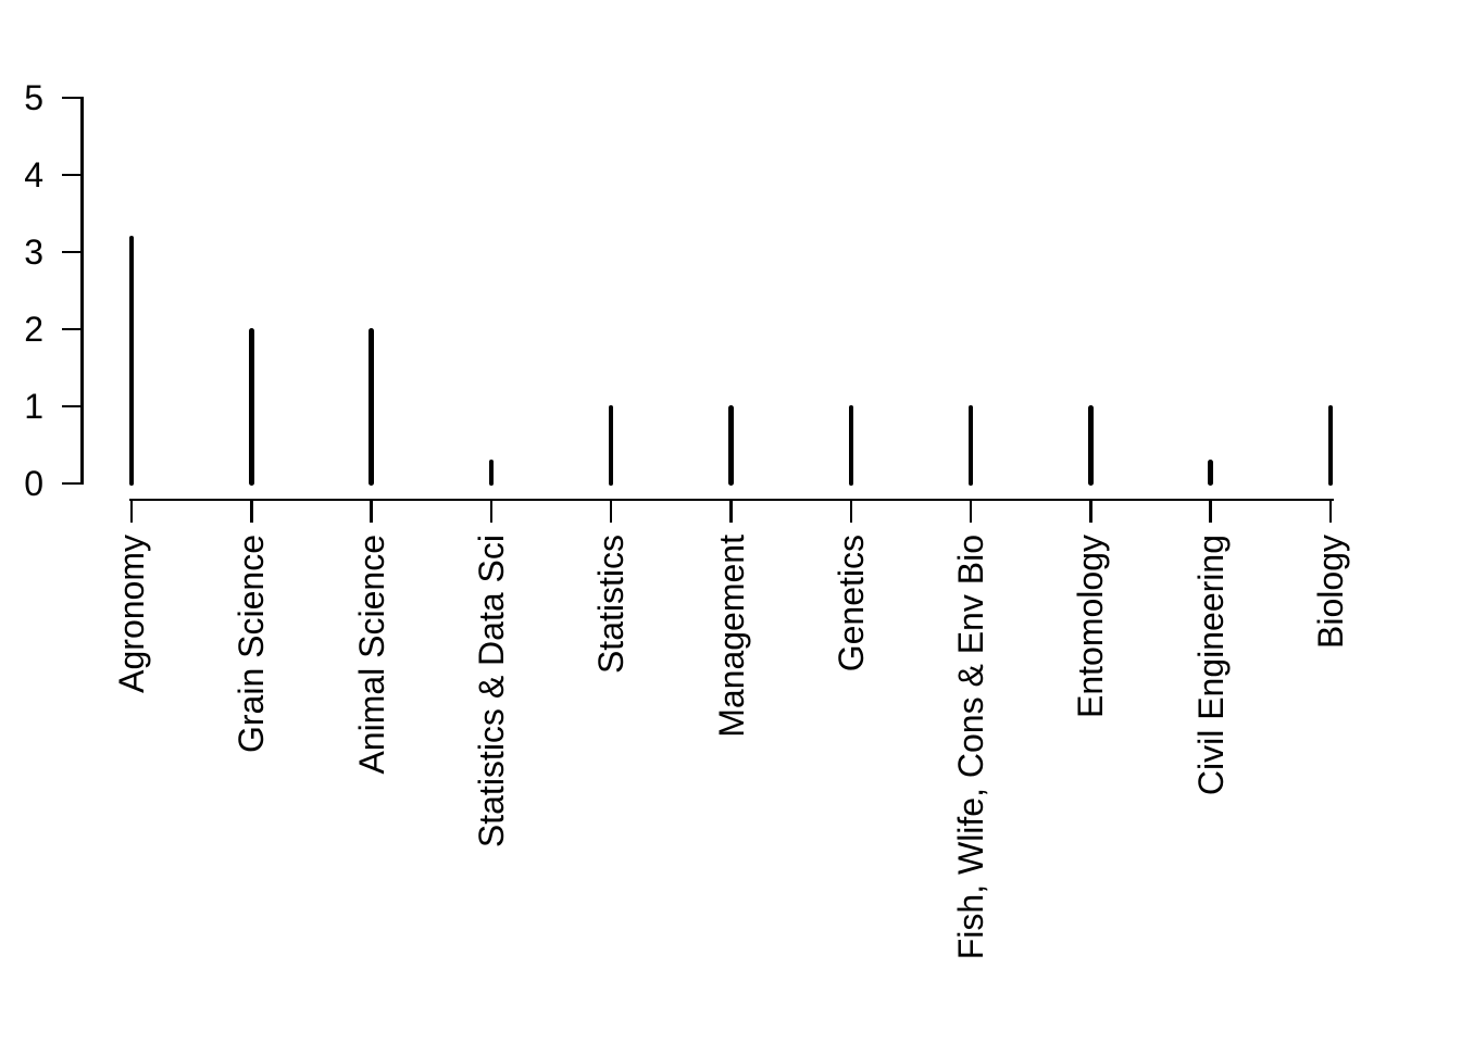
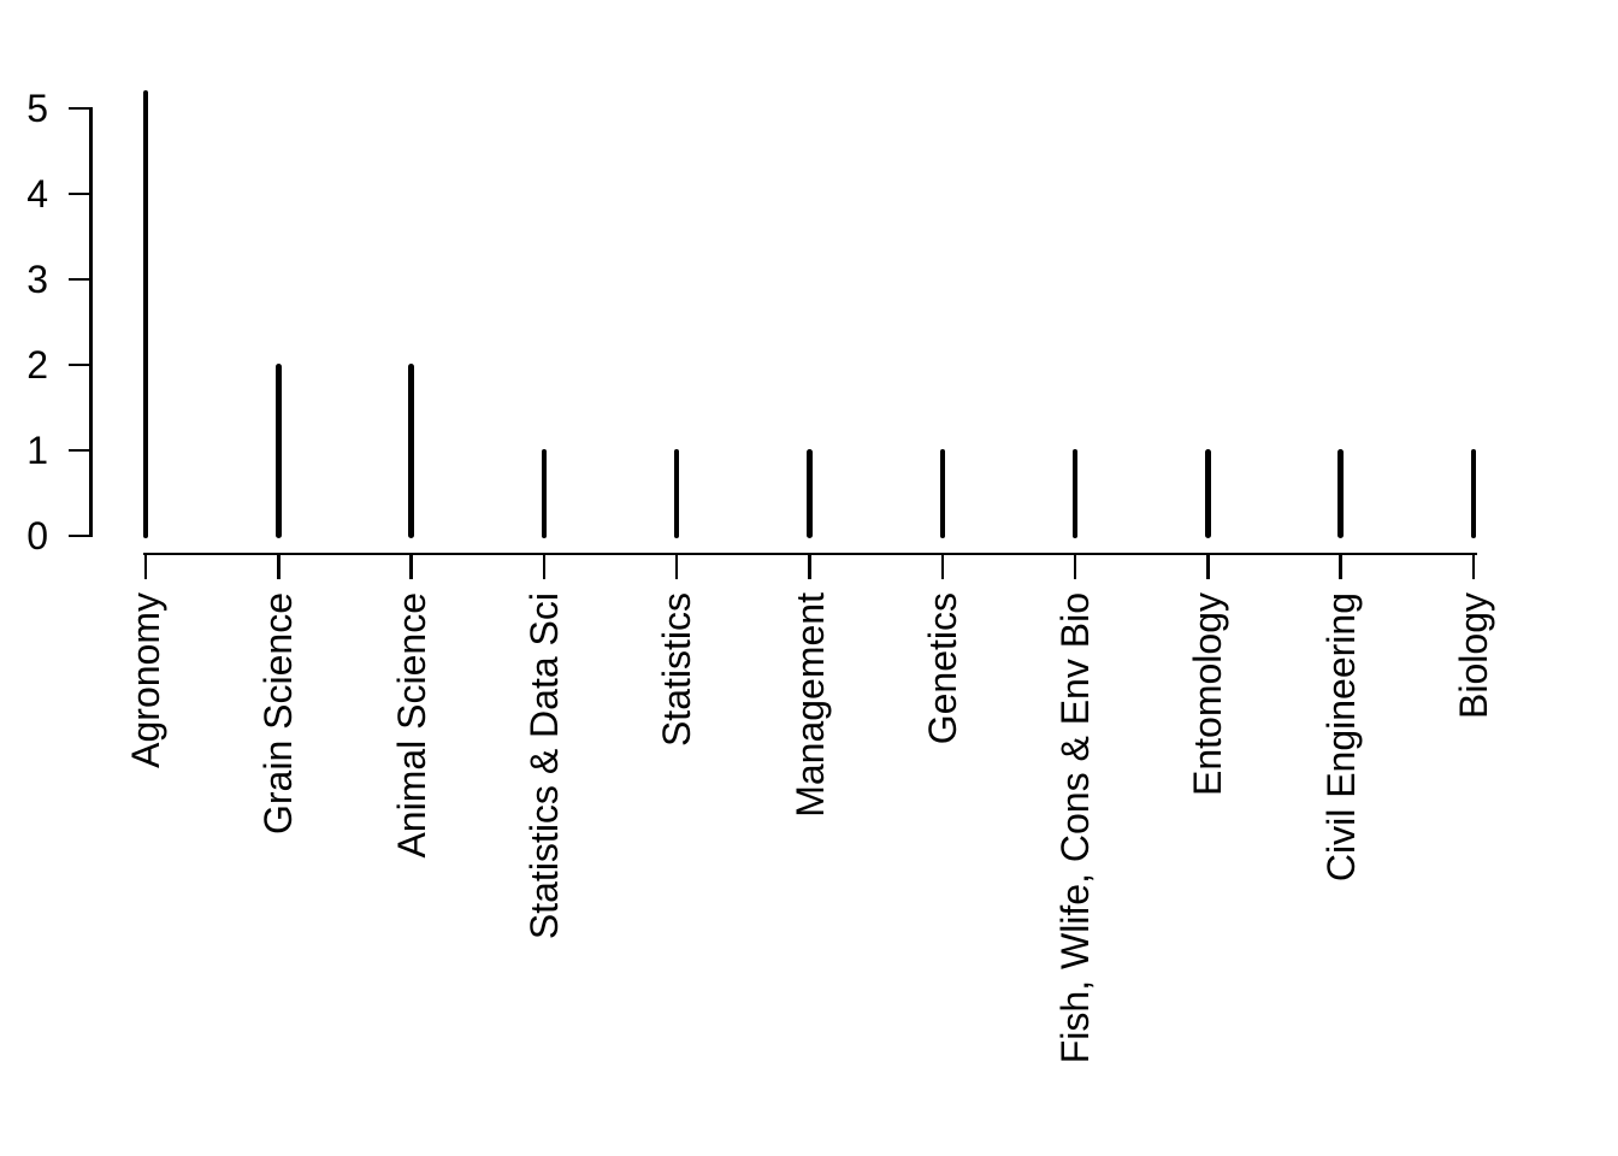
Agronomy: 3.2 -> 5.2
Statistics & Data Sci: 0.3 -> 1.0
Civil Engineering: 0.3 -> 1.0
